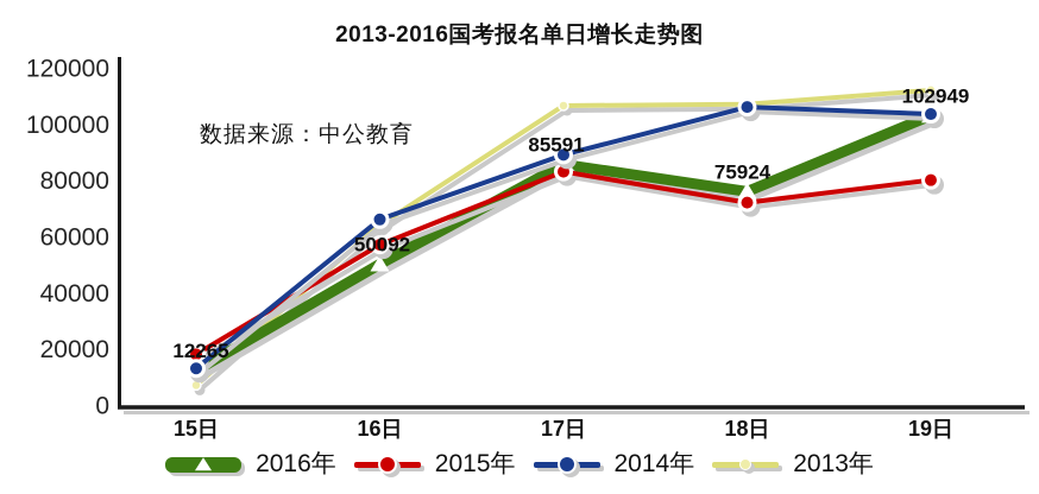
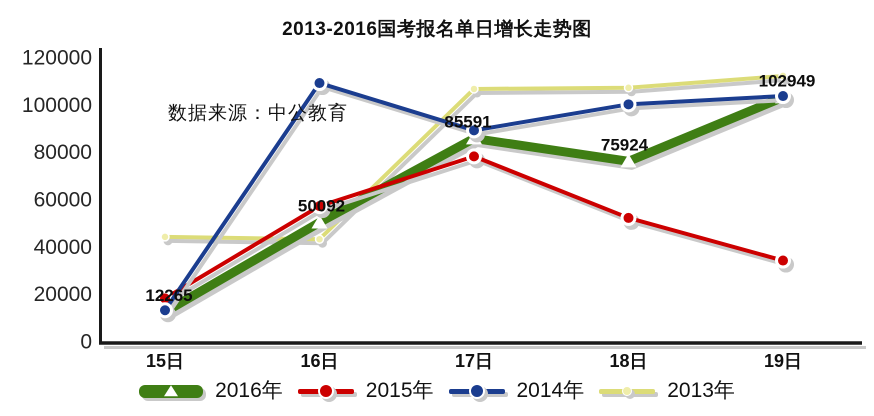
2013年/15日: 7000 -> 44000
2014年/16日: 66000 -> 109000
2013年/16日: 64000 -> 43000
2015年/17日: 83000 -> 78000
2015年/18日: 72000 -> 52000
2014年/18日: 106000 -> 100000
2015年/19日: 80000 -> 34000
